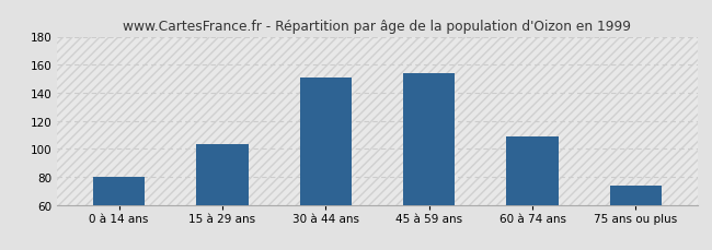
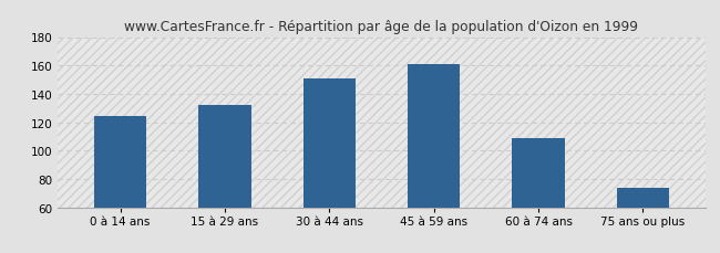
0 à 14 ans: 80 -> 124
15 à 29 ans: 103 -> 132
45 à 59 ans: 154 -> 161
